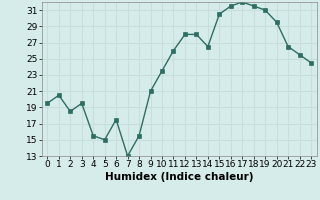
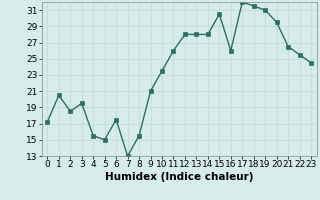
0: 19.5 -> 17.2
14: 26.5 -> 28.0
16: 31.5 -> 26.0
